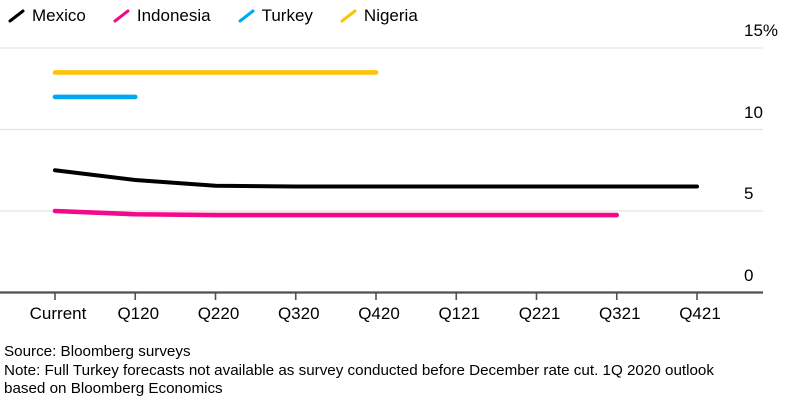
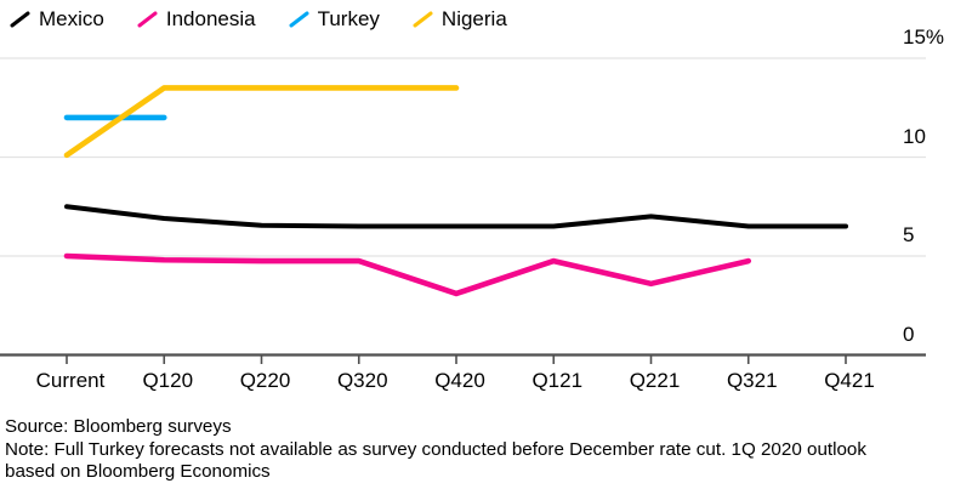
Nigeria/Current: 13.5% -> 10.1%
Indonesia/Q420: 4.8% -> 3.1%
Mexico/Q221: 6.5% -> 7.0%
Indonesia/Q221: 4.8% -> 3.6%
